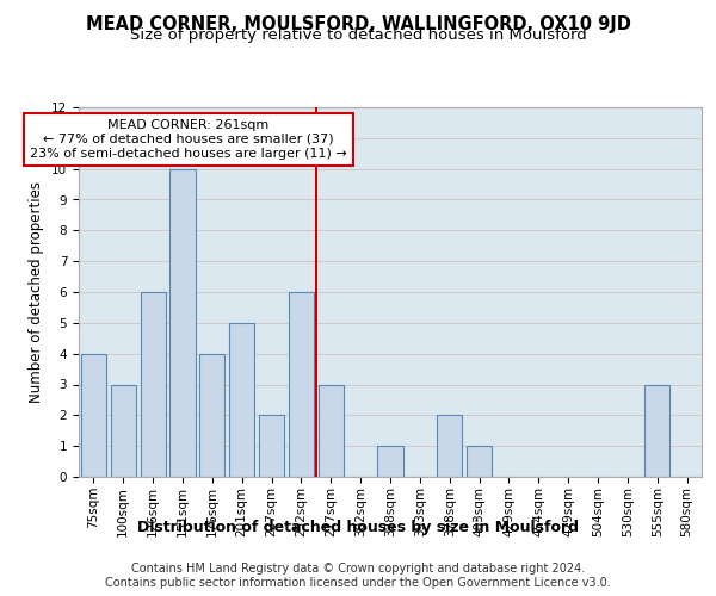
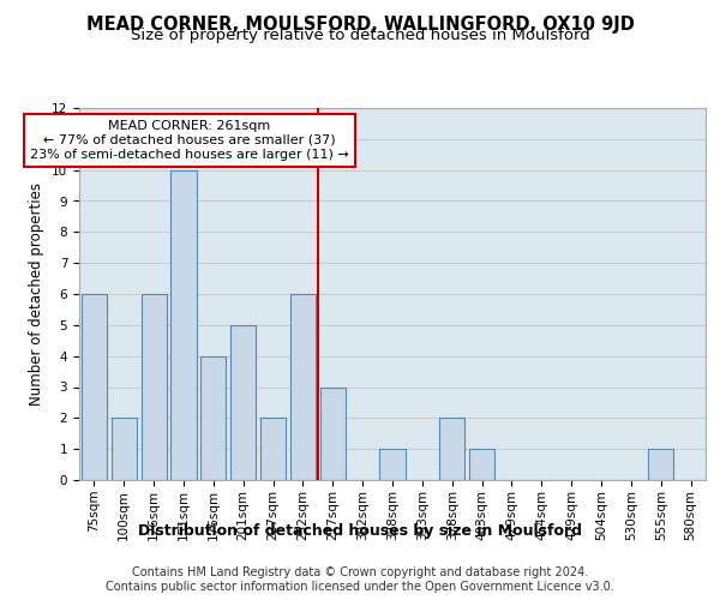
75sqm: 4 -> 6
100sqm: 3 -> 2
555sqm: 3 -> 1
